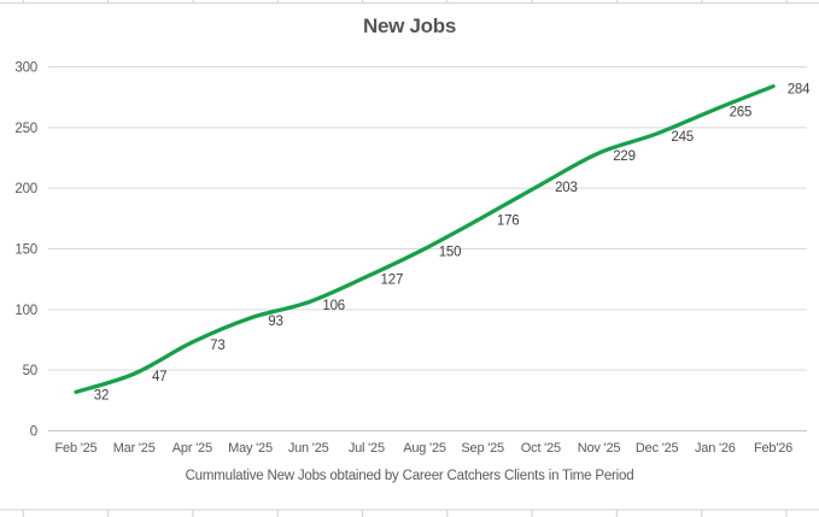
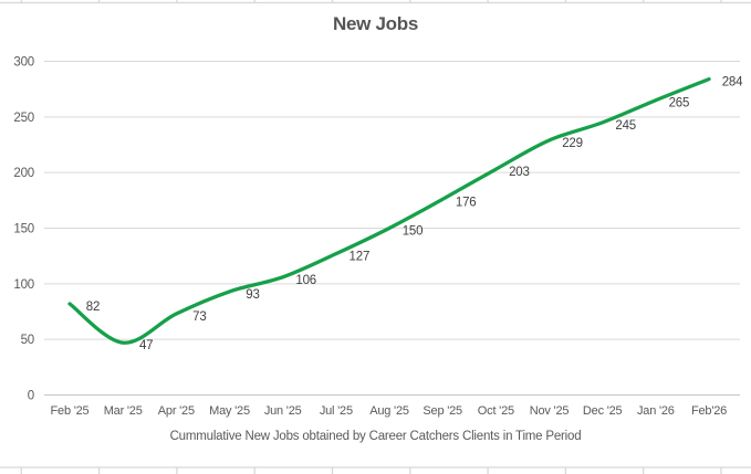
Feb '25: 32 -> 82
